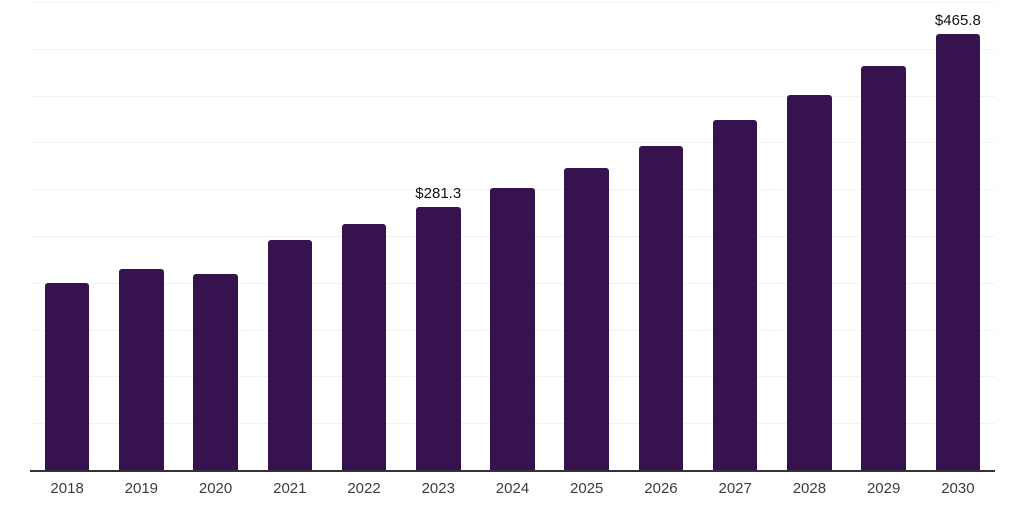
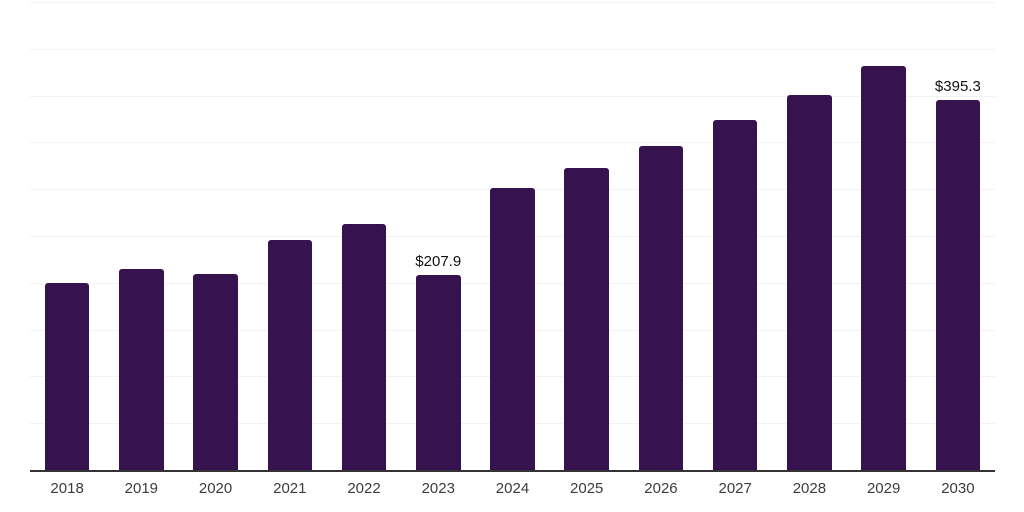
2023: $281.3 -> $207.9
2030: $465.8 -> $395.3
